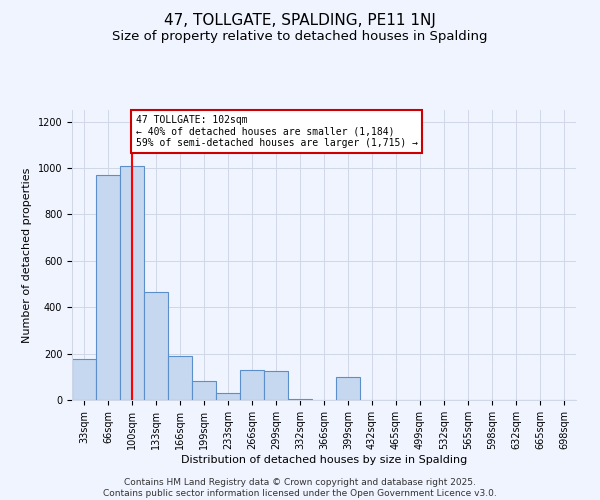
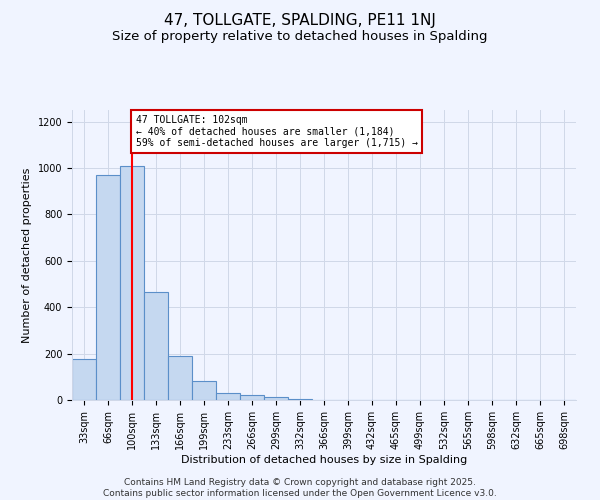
266sqm: 130 -> 20
299sqm: 125 -> 15
399sqm: 100 -> 1
